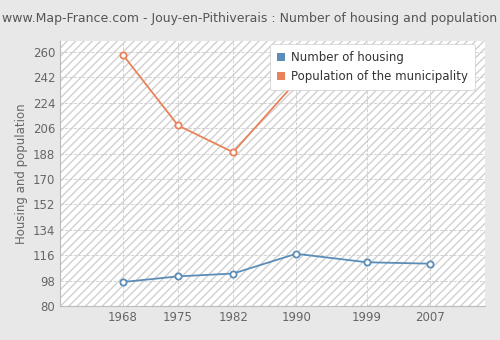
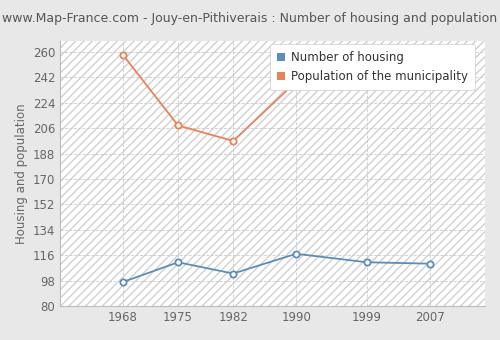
Number of housing/1975: 101 -> 111
Population of the municipality/1982: 189 -> 197
